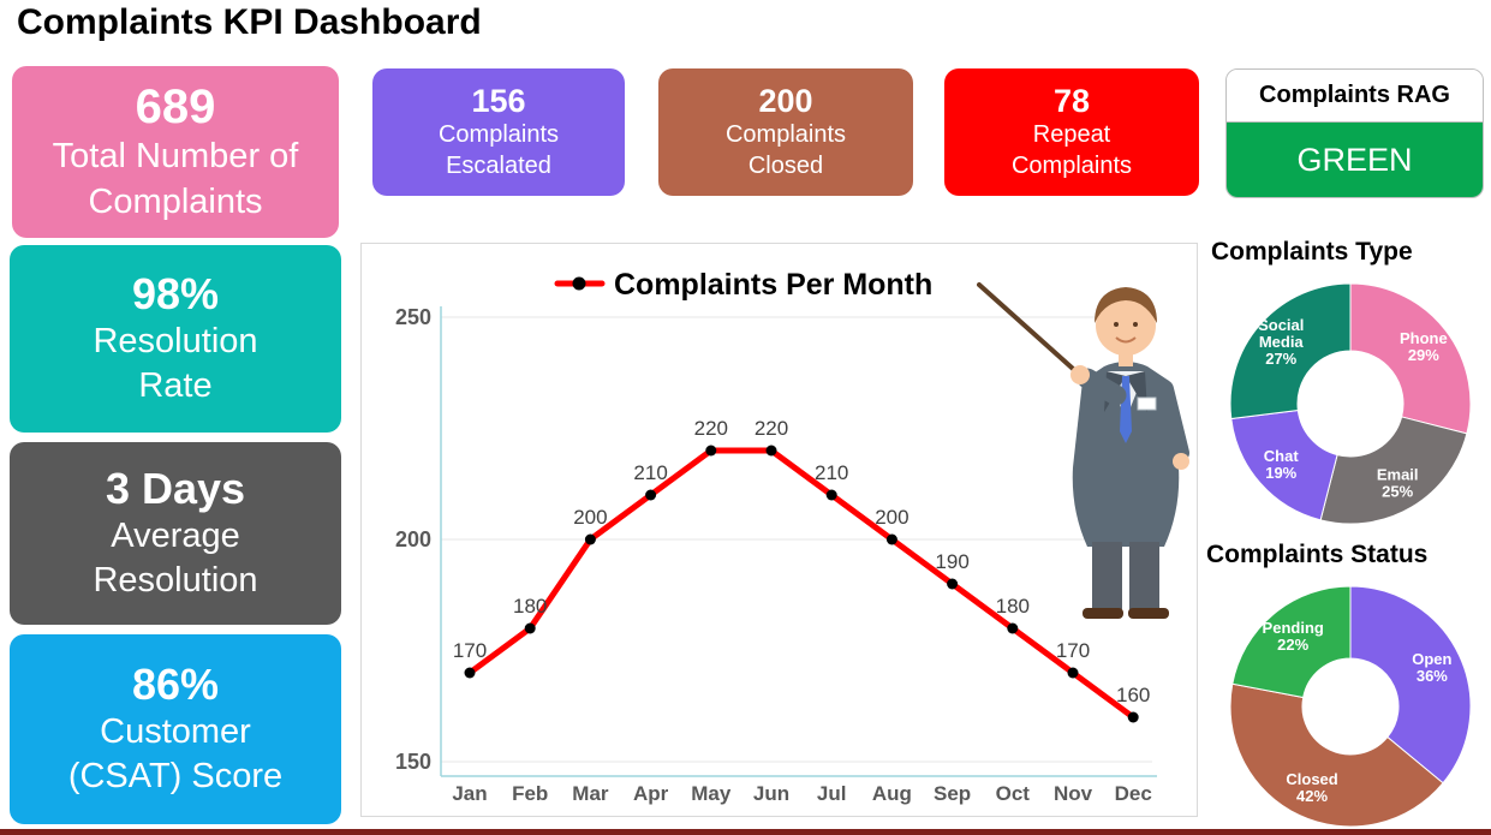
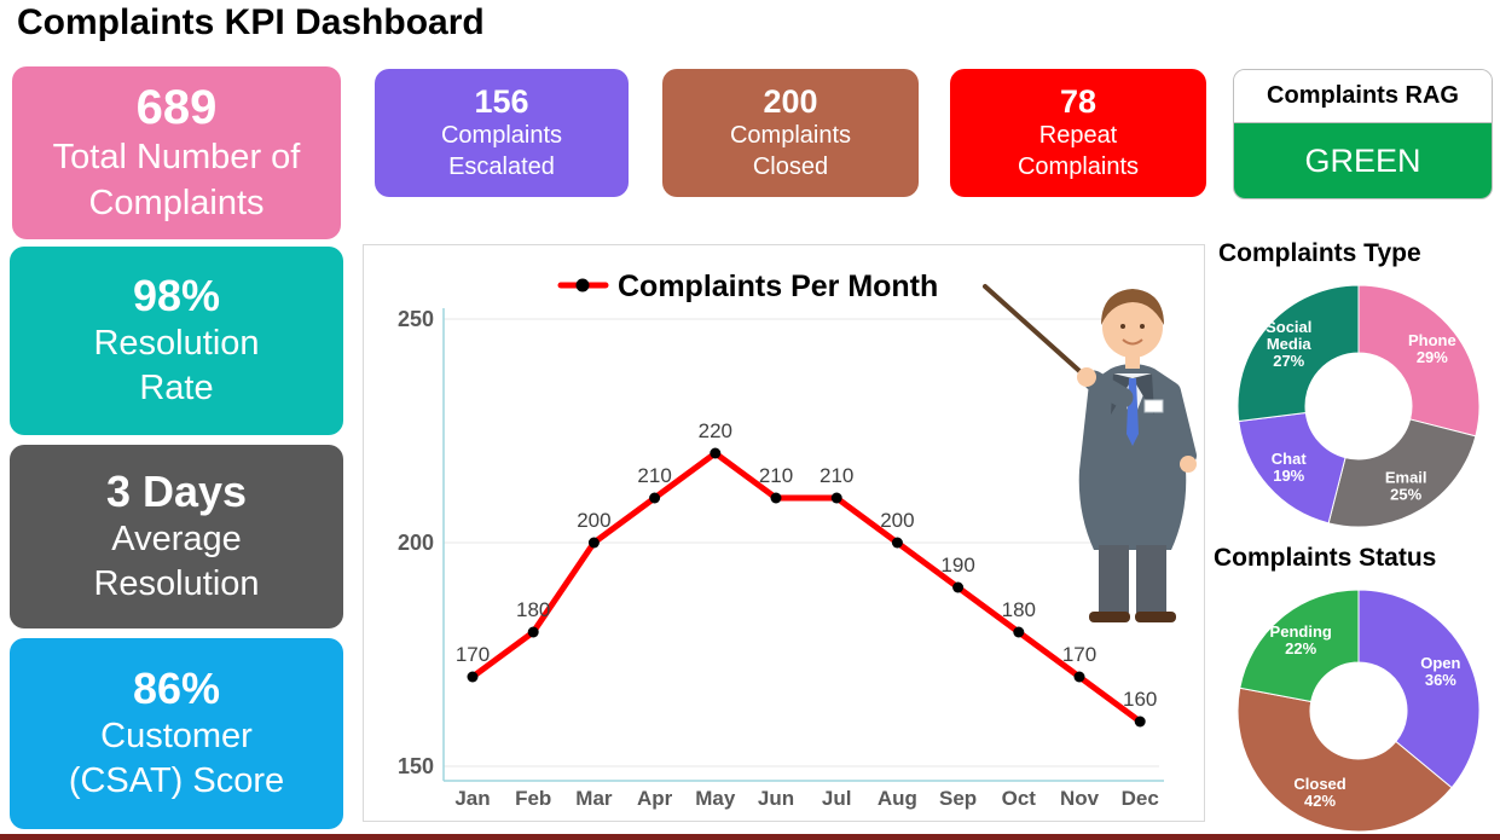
Complaints Per Month/Jun: 220 -> 210
